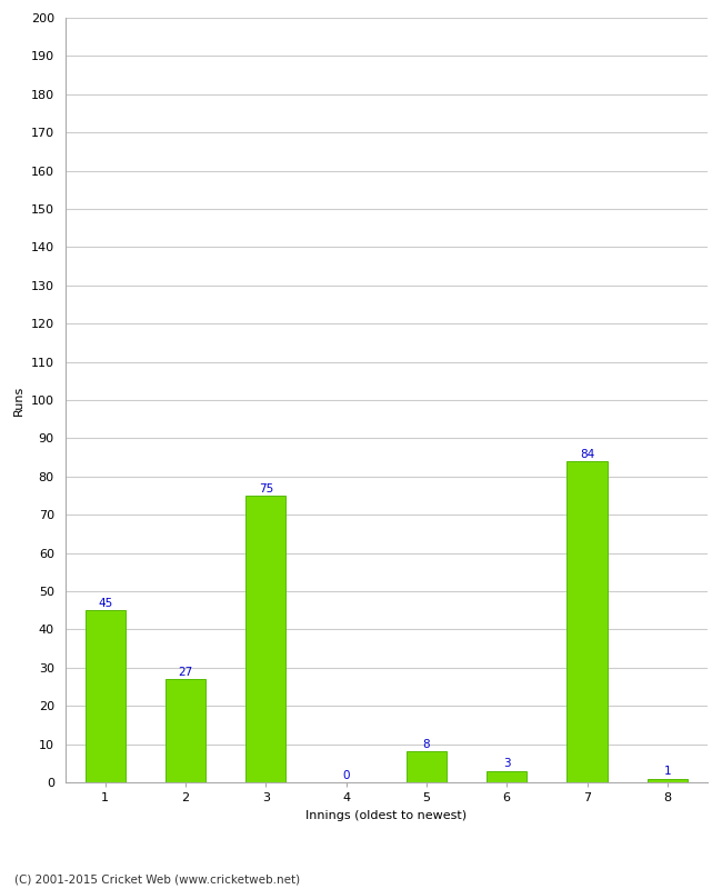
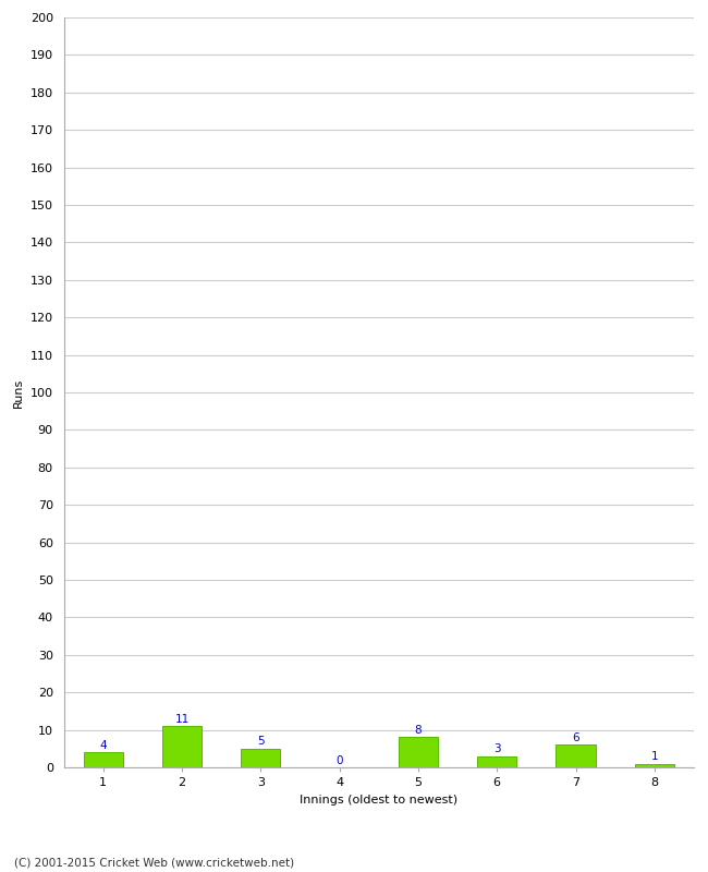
1: 45 -> 4
2: 27 -> 11
3: 75 -> 5
7: 84 -> 6
